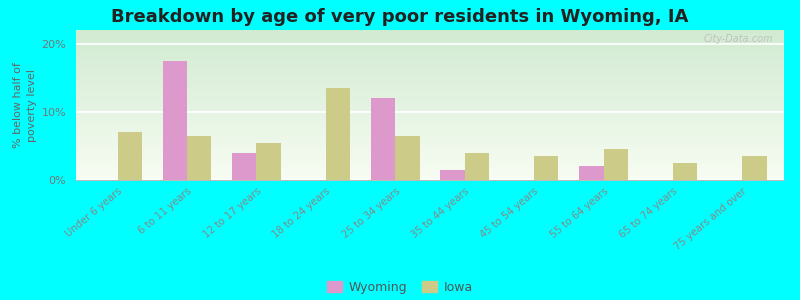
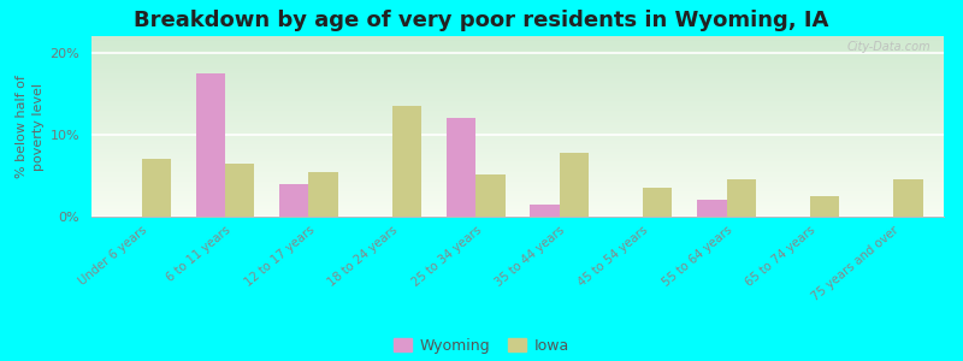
Iowa/25 to 34 years: 6.5% -> 5.2%
Iowa/35 to 44 years: 4.0% -> 7.8%
Iowa/75 years and over: 3.5% -> 4.6%
